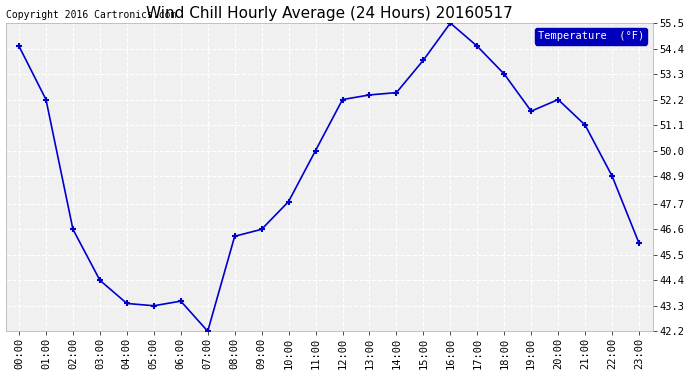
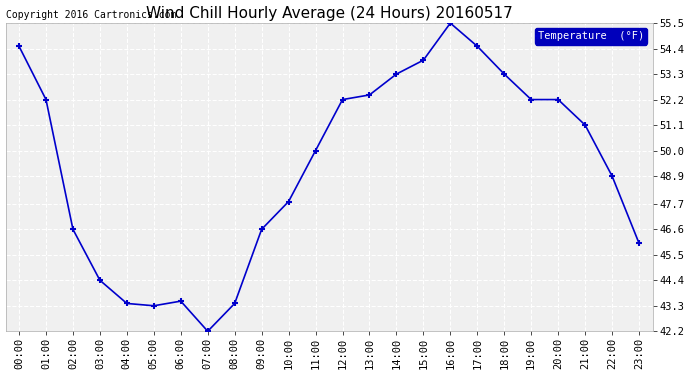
08:00: 46.3 -> 43.4
14:00: 52.5 -> 53.3
19:00: 51.7 -> 52.2
